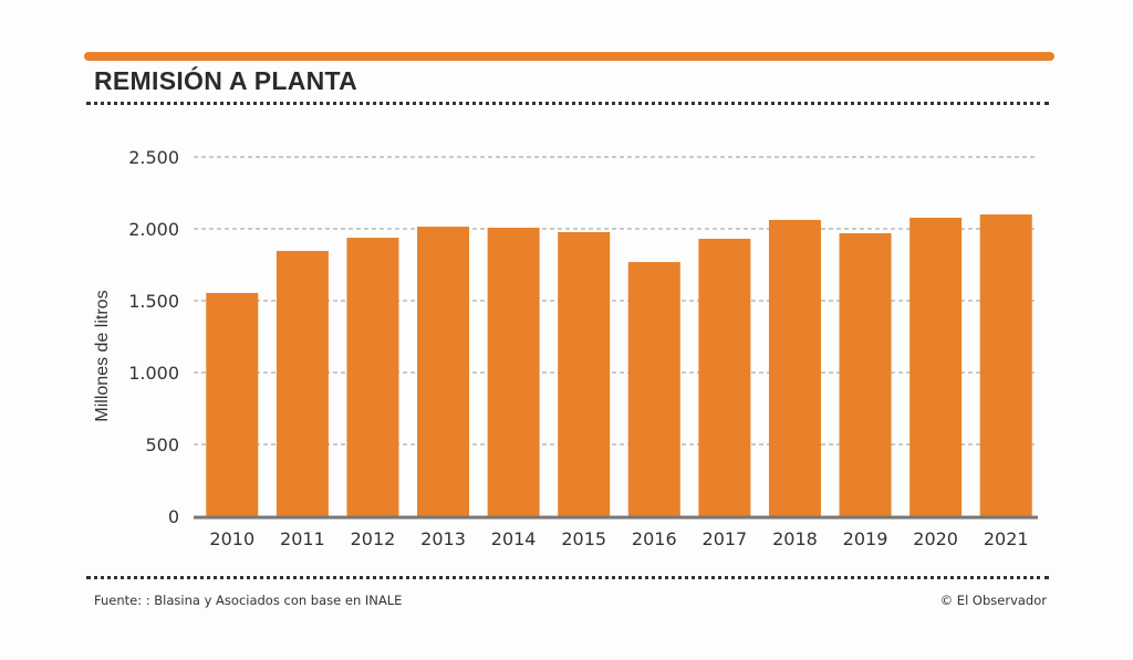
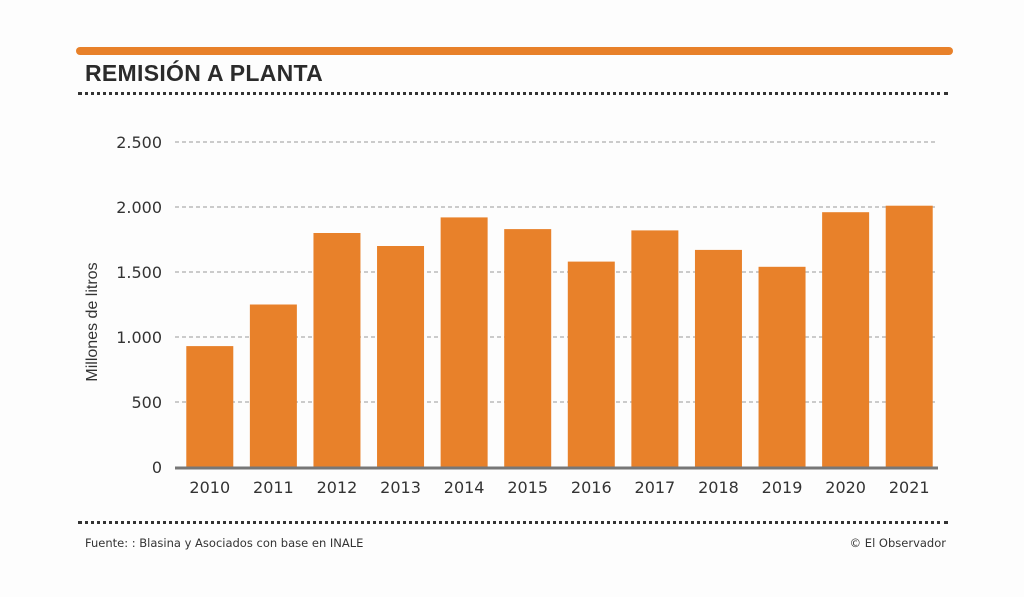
2010: 1550 -> 930
2011: 1850 -> 1250
2012: 1940 -> 1800
2013: 2020 -> 1700
2014: 2010 -> 1920
2015: 1980 -> 1830
2016: 1770 -> 1580
2017: 1930 -> 1820
2018: 2060 -> 1670
2019: 1970 -> 1540
2020: 2080 -> 1960
2021: 2100 -> 2010
